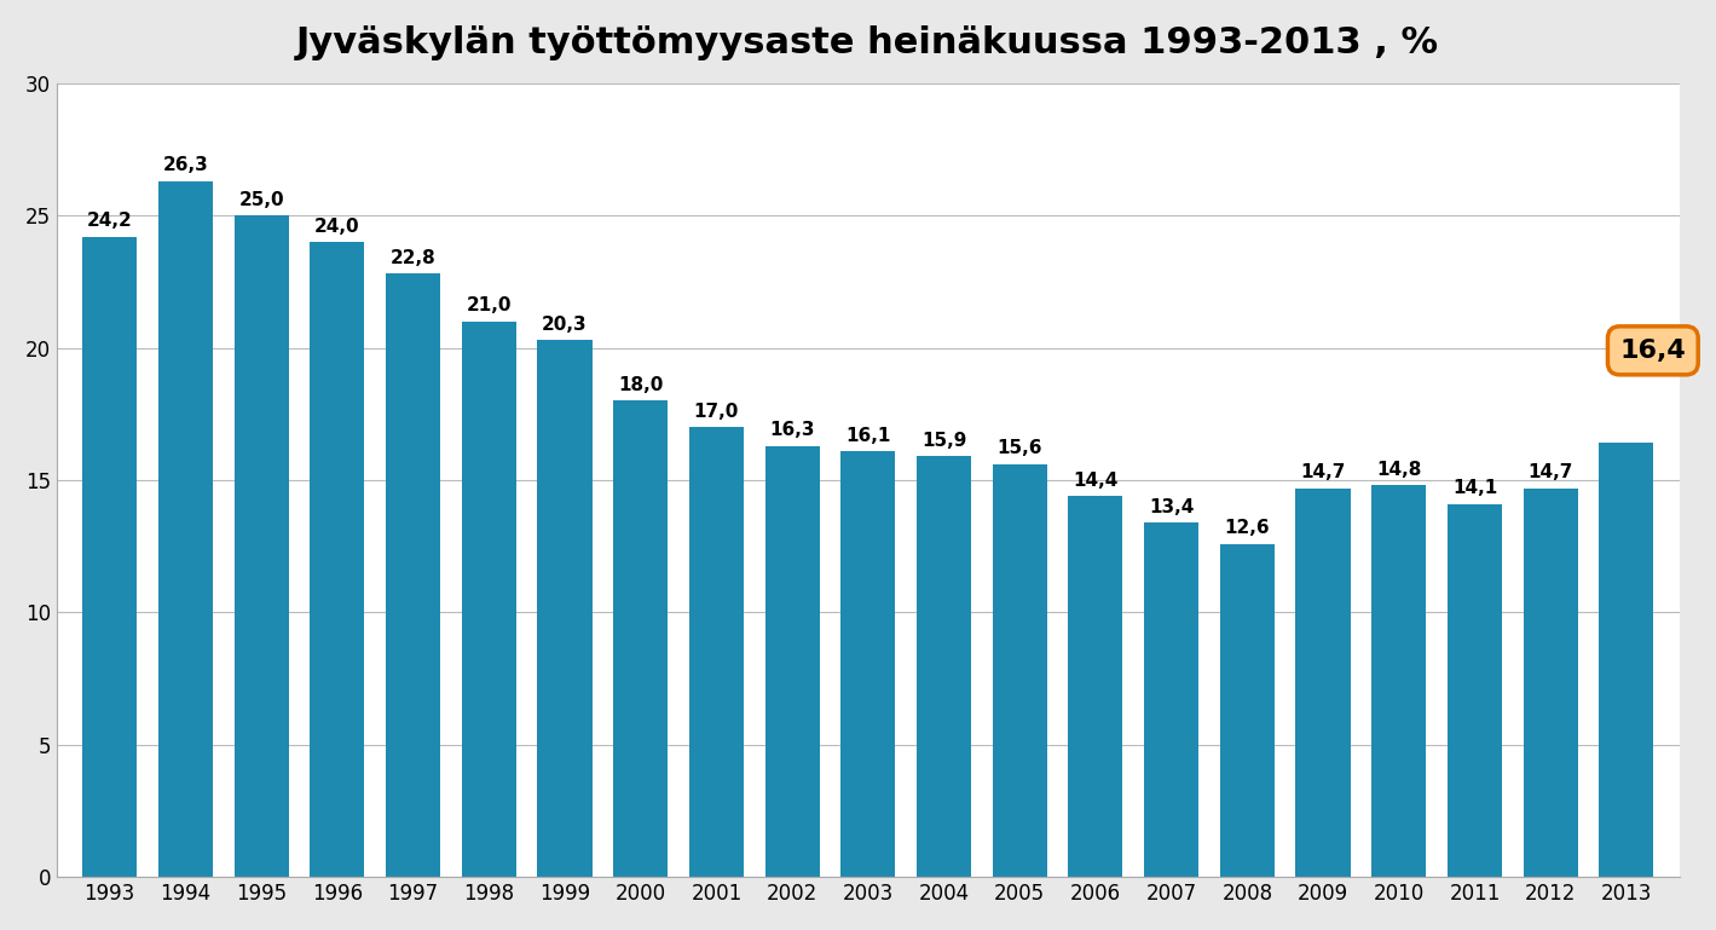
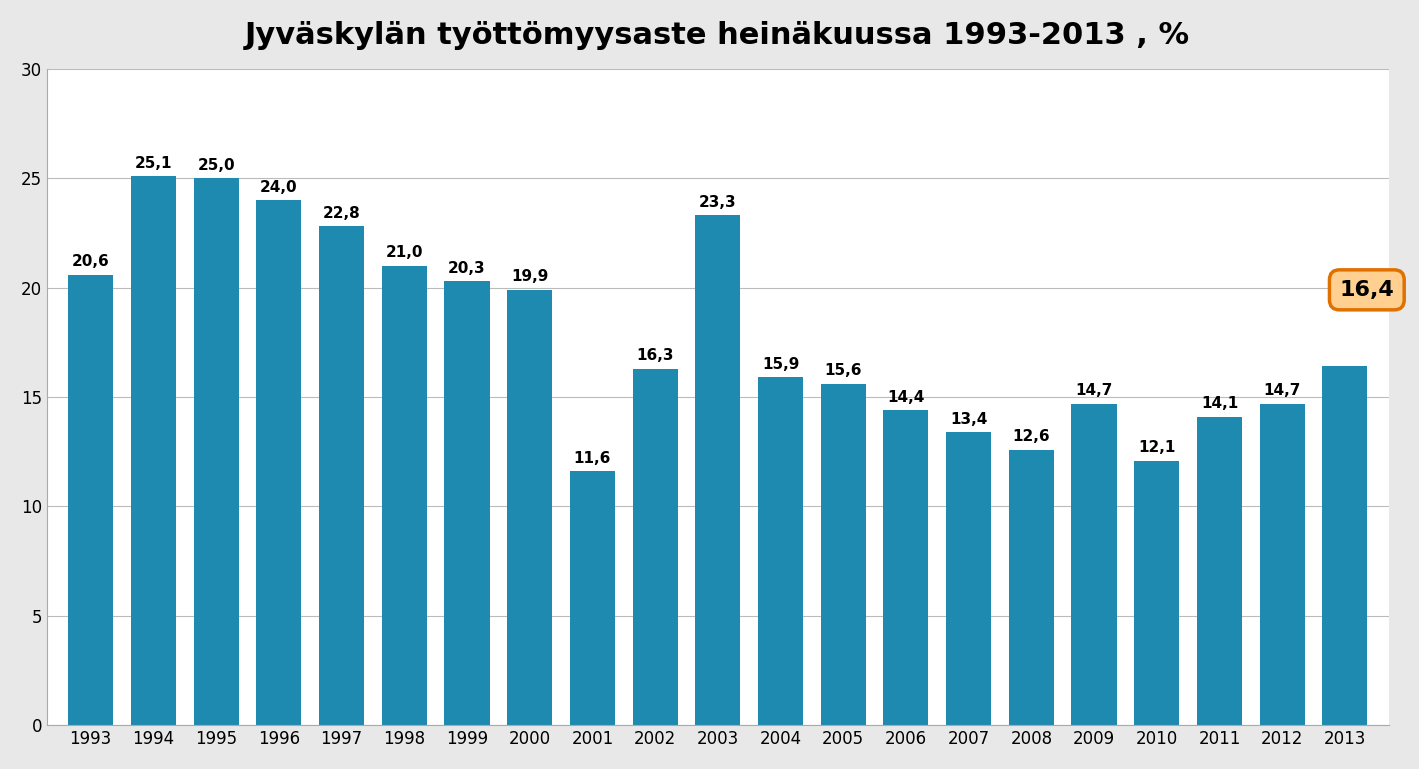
1993: 24,2 -> 20,6
1994: 26,3 -> 25,1
2000: 18,0 -> 19,9
2001: 17,0 -> 11,6
2003: 16,1 -> 23,3
2010: 14,8 -> 12,1
